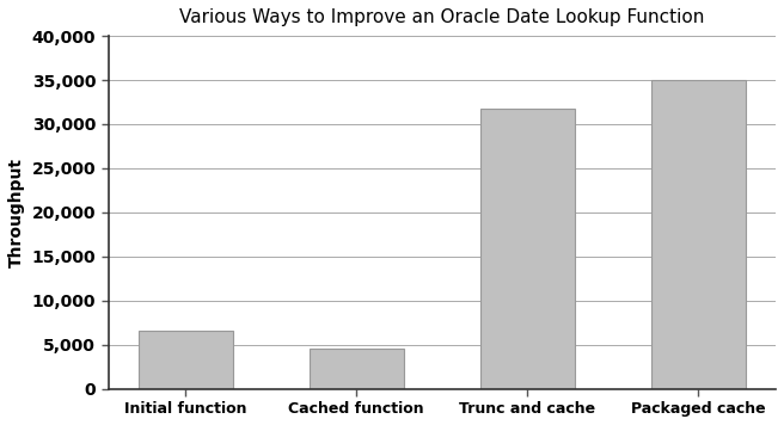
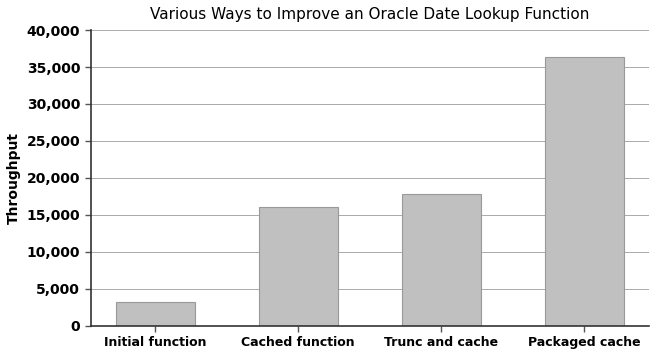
Initial function: 6,600 -> 3,200
Cached function: 4,500 -> 16,000
Trunc and cache: 31,800 -> 17,800
Packaged cache: 35,000 -> 36,400
